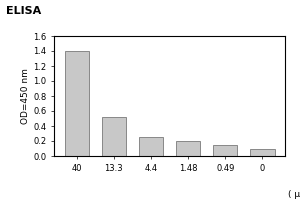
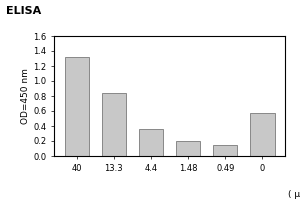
40: 1.40 -> 1.32
13.3: 0.52 -> 0.84
4.4: 0.26 -> 0.36
0: 0.10 -> 0.58
